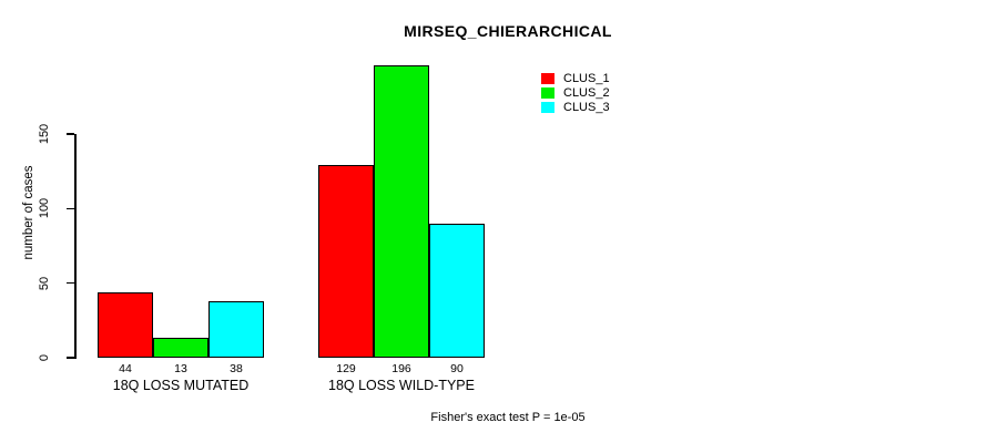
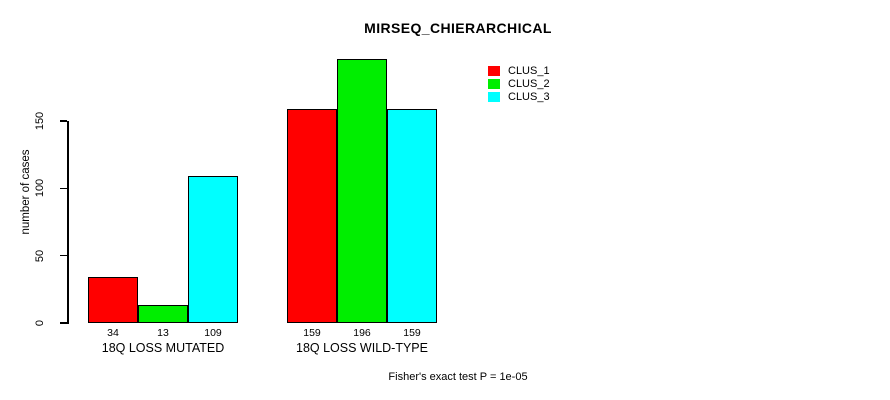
CLUS_1/18Q LOSS MUTATED: 44 -> 34
CLUS_3/18Q LOSS MUTATED: 38 -> 109
CLUS_1/18Q LOSS WILD-TYPE: 129 -> 159
CLUS_3/18Q LOSS WILD-TYPE: 90 -> 159
